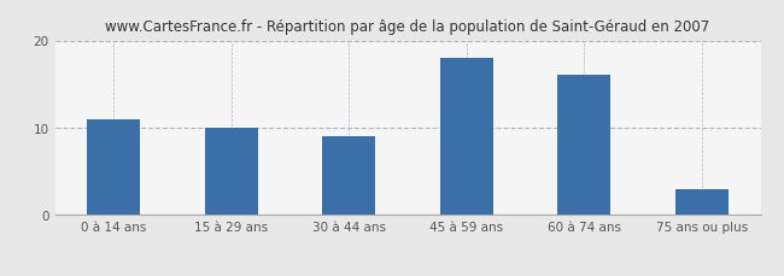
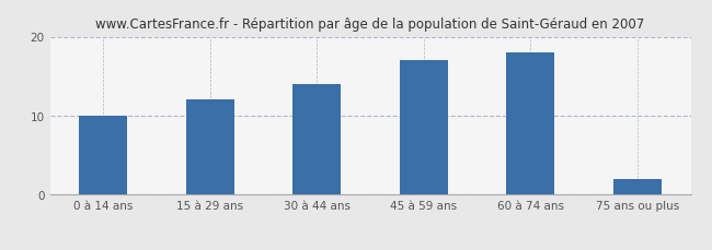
0 à 14 ans: 11 -> 10
15 à 29 ans: 10 -> 12
30 à 44 ans: 9 -> 14
45 à 59 ans: 18 -> 17
60 à 74 ans: 16 -> 18
75 ans ou plus: 3 -> 2
